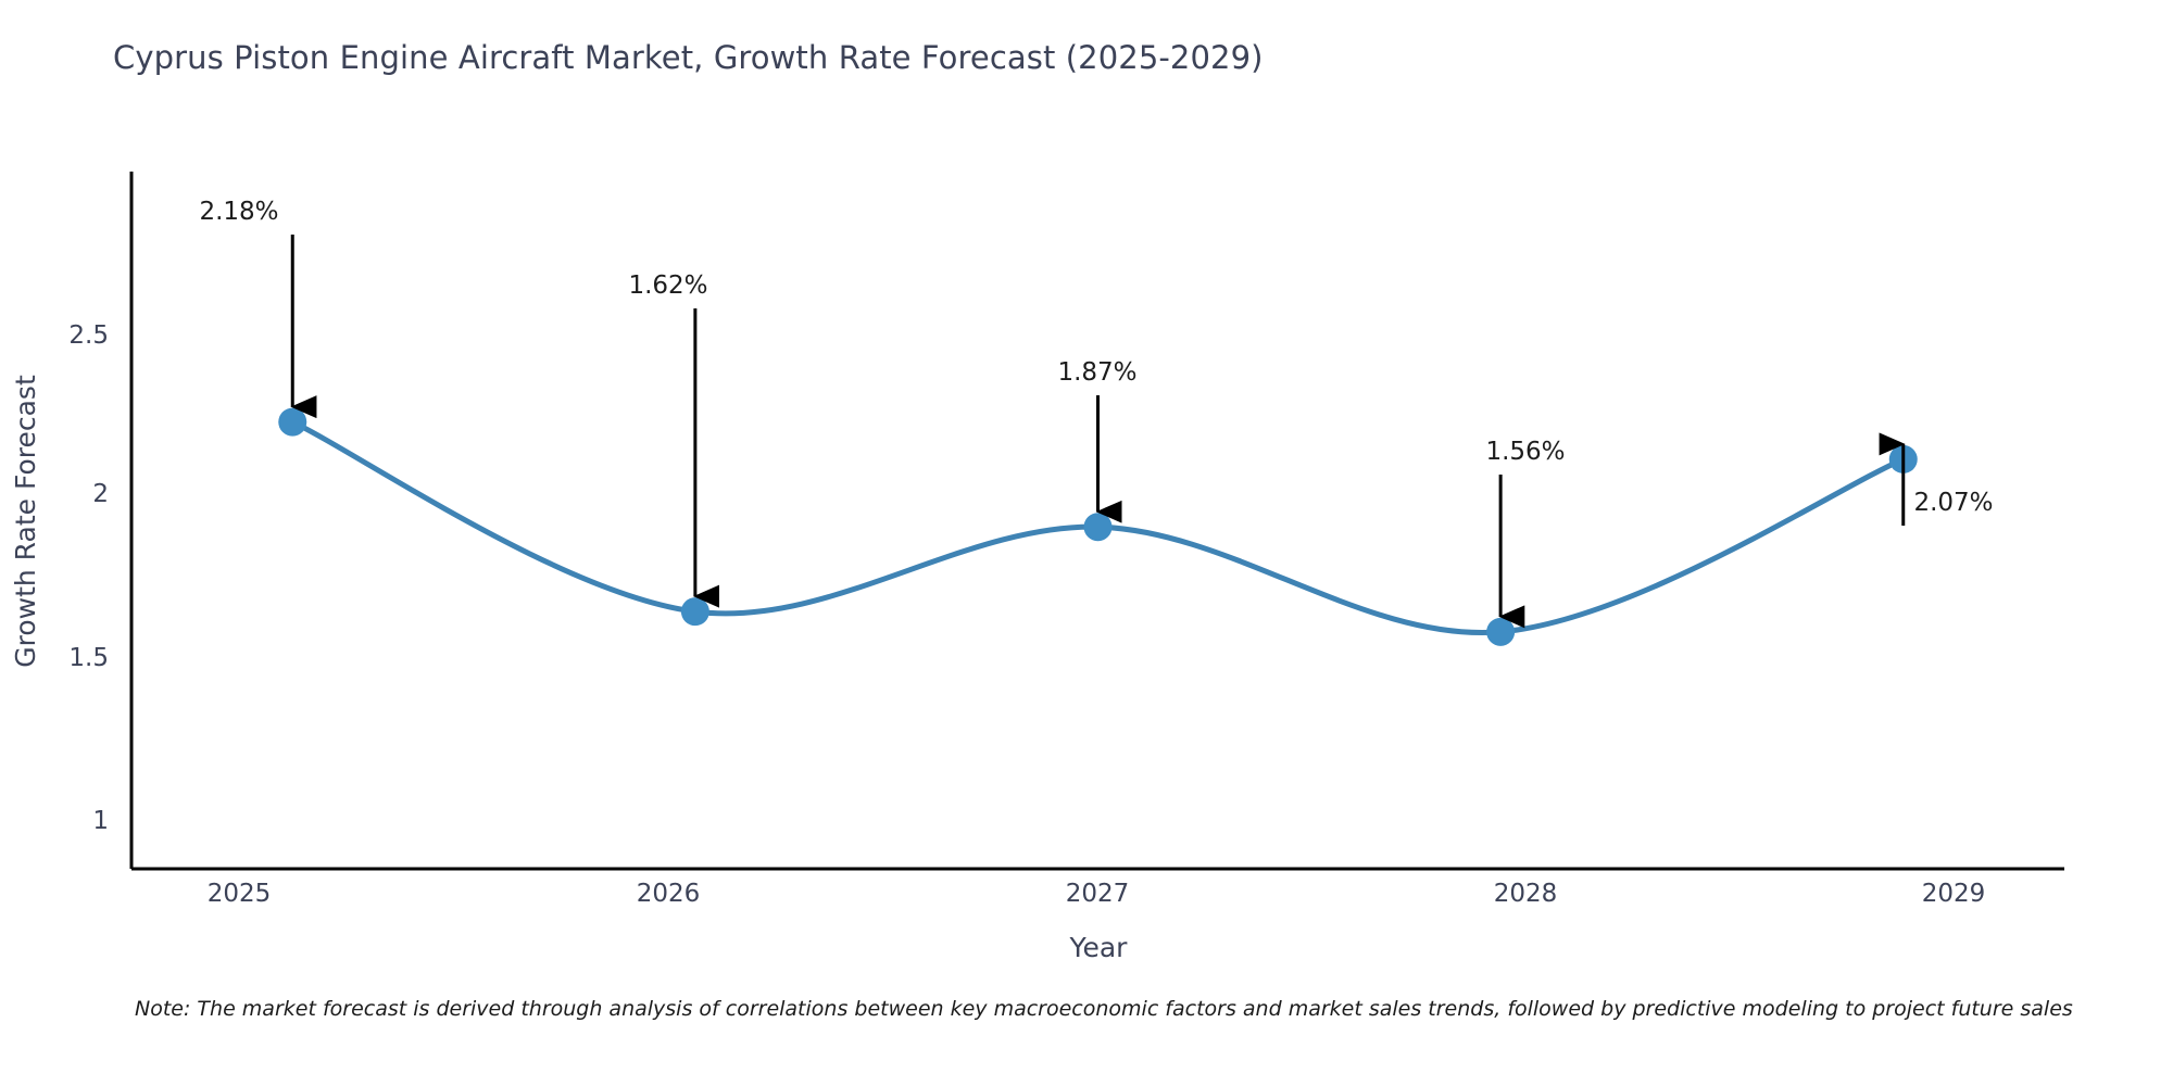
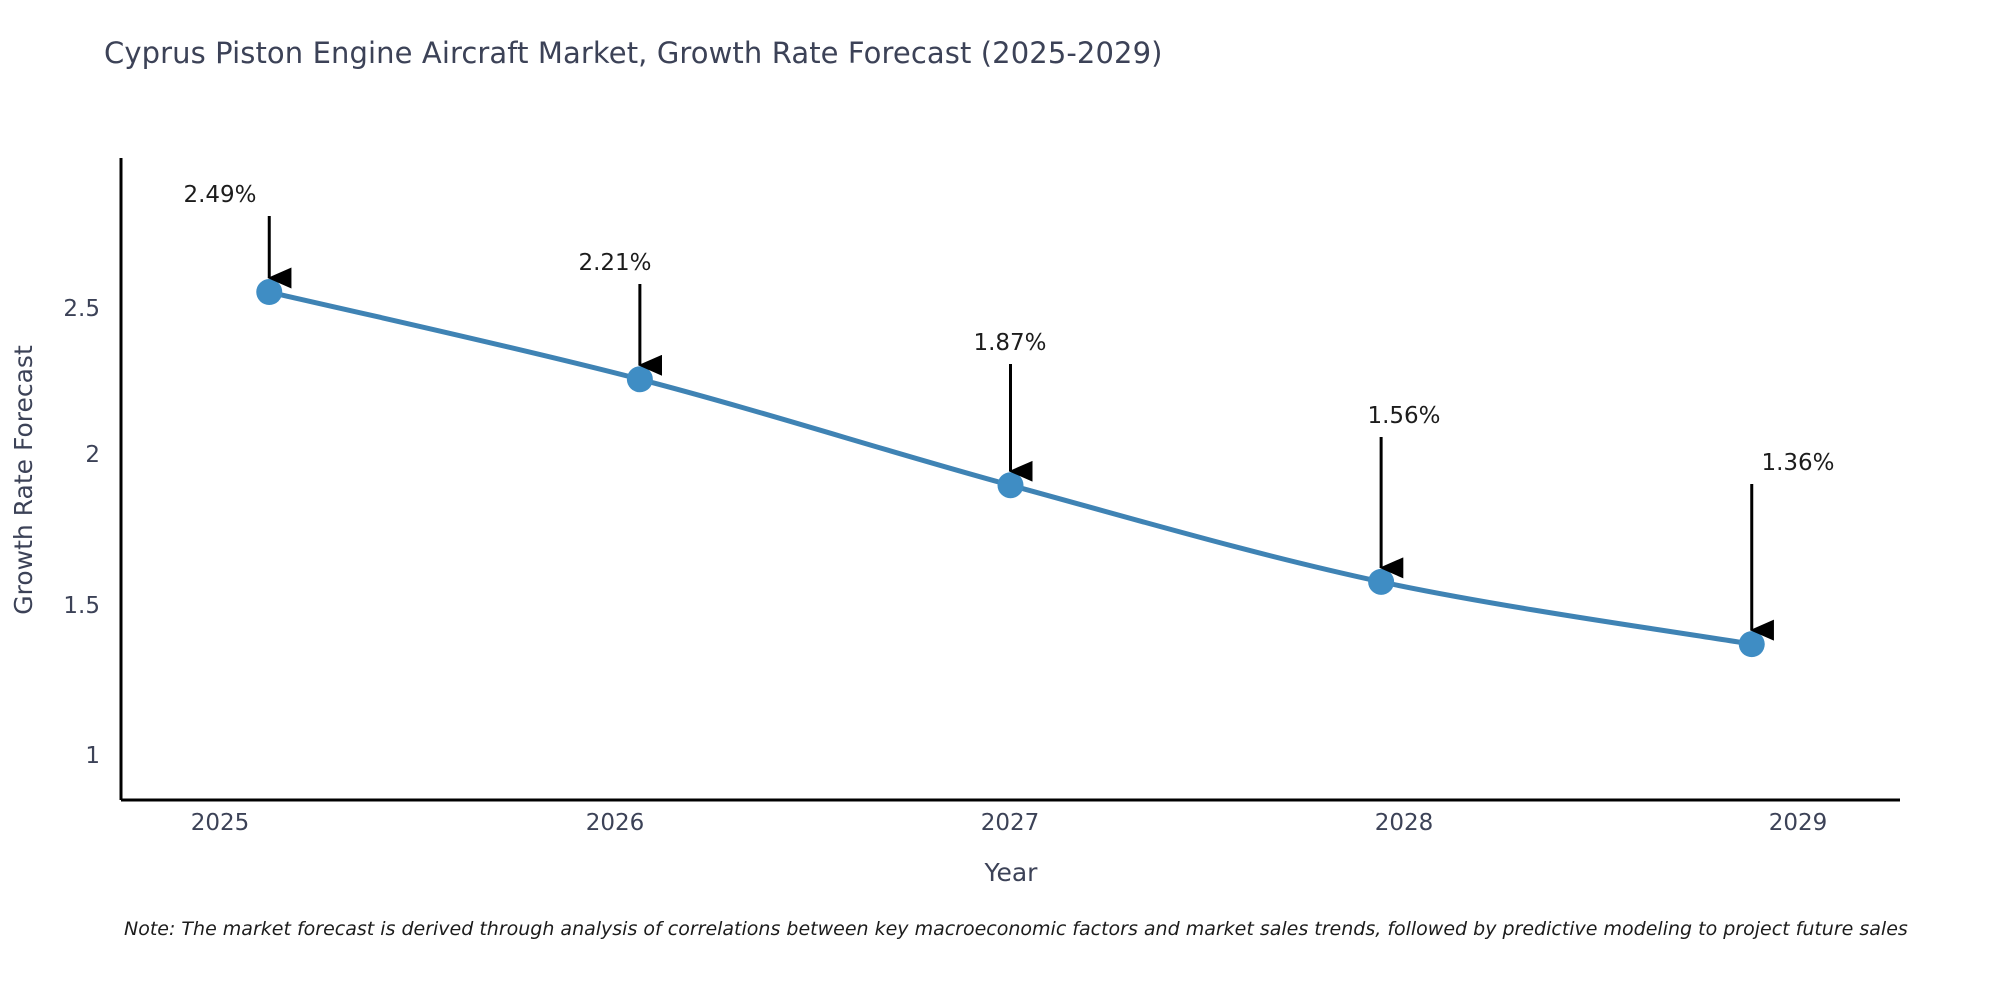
2025: 2.18% -> 2.49%
2026: 1.62% -> 2.21%
2029: 2.07% -> 1.36%
